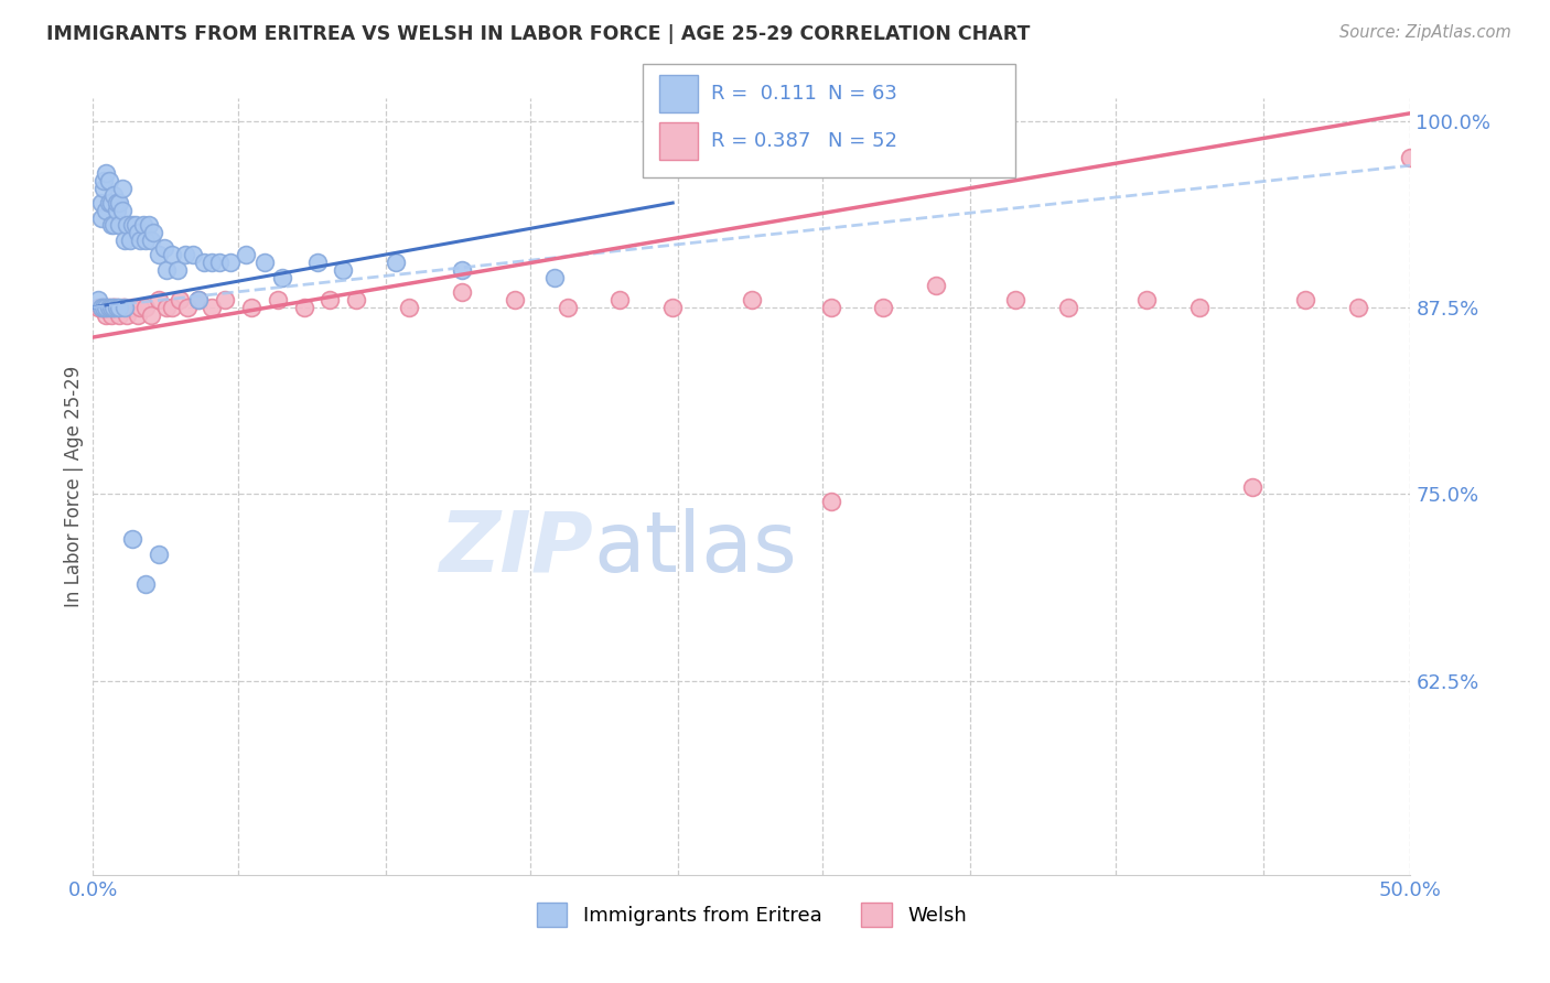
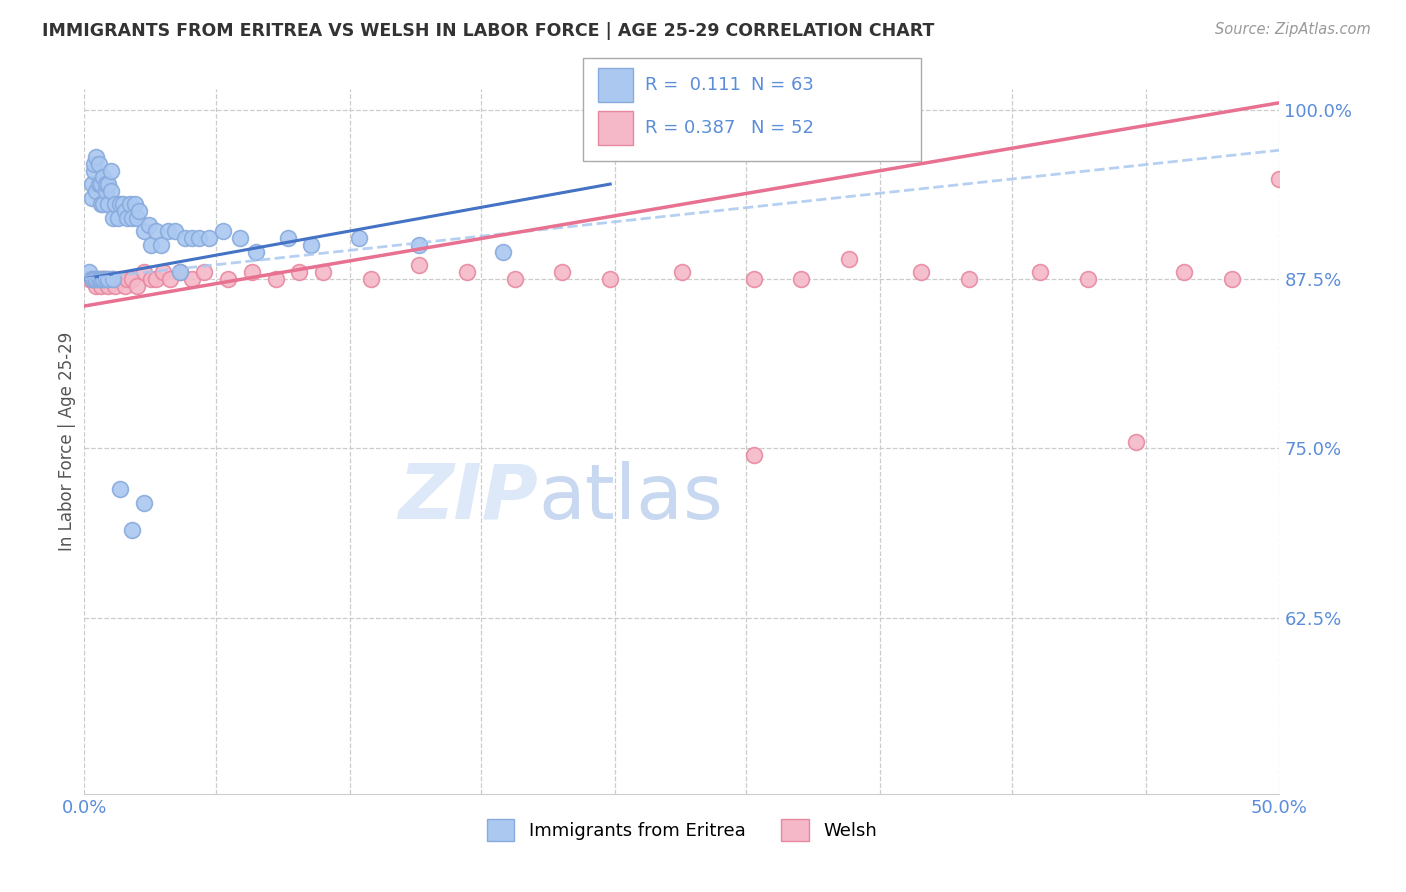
Welsh/50.0%: 97.5% -> 94.9%
